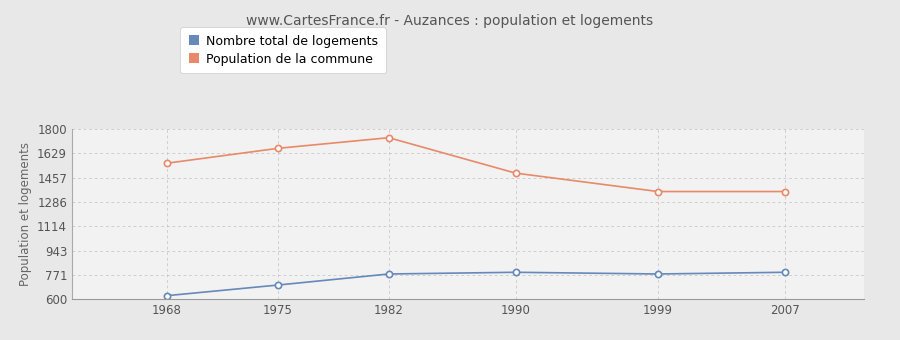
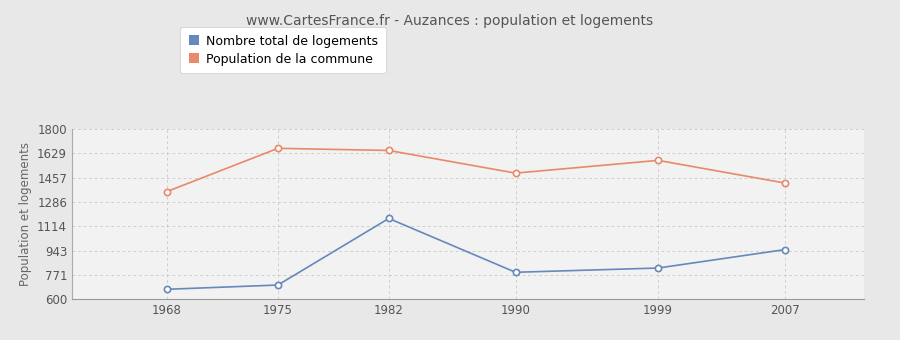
Nombre total de logements/1968: 620 -> 670
Population de la commune/1968: 1560 -> 1360
Nombre total de logements/1982: 780 -> 1170
Population de la commune/1982: 1740 -> 1650
Nombre total de logements/1999: 780 -> 820
Population de la commune/1999: 1360 -> 1580
Nombre total de logements/2007: 790 -> 950
Population de la commune/2007: 1360 -> 1420
